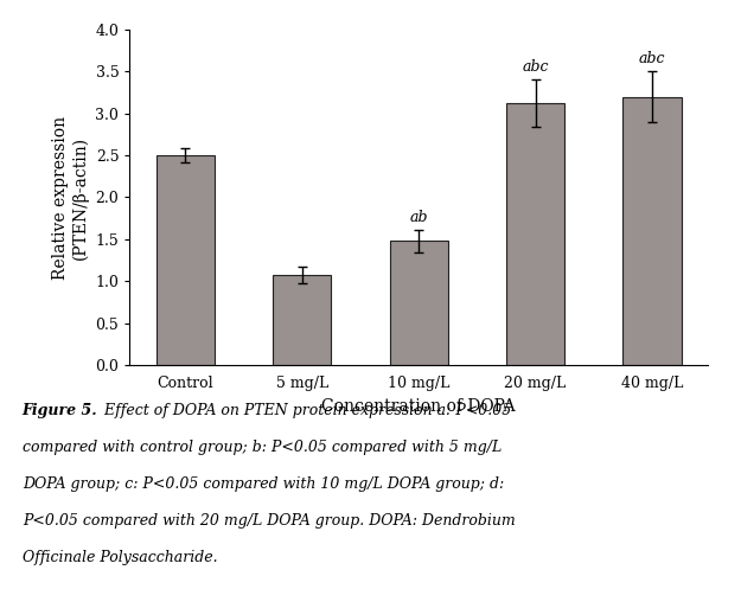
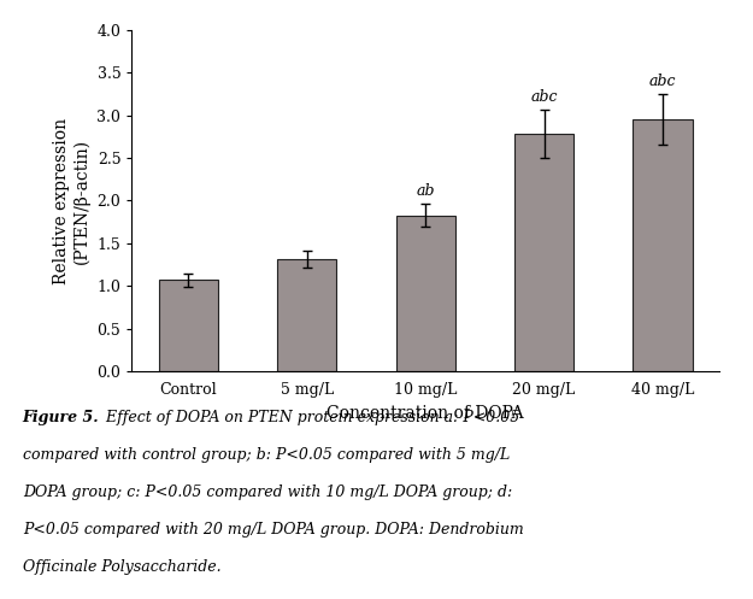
Control: 2.50 -> 1.07
5 mg/L: 1.08 -> 1.32
10 mg/L: 1.48 -> 1.83
20 mg/L: 3.12 -> 2.78
40 mg/L: 3.20 -> 2.95
